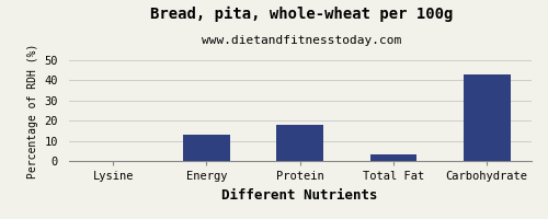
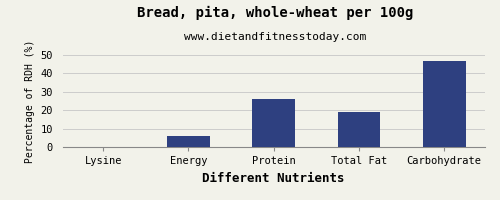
Energy: 13 -> 6
Protein: 18 -> 26
Total Fat: 4 -> 19
Carbohydrate: 43 -> 47
